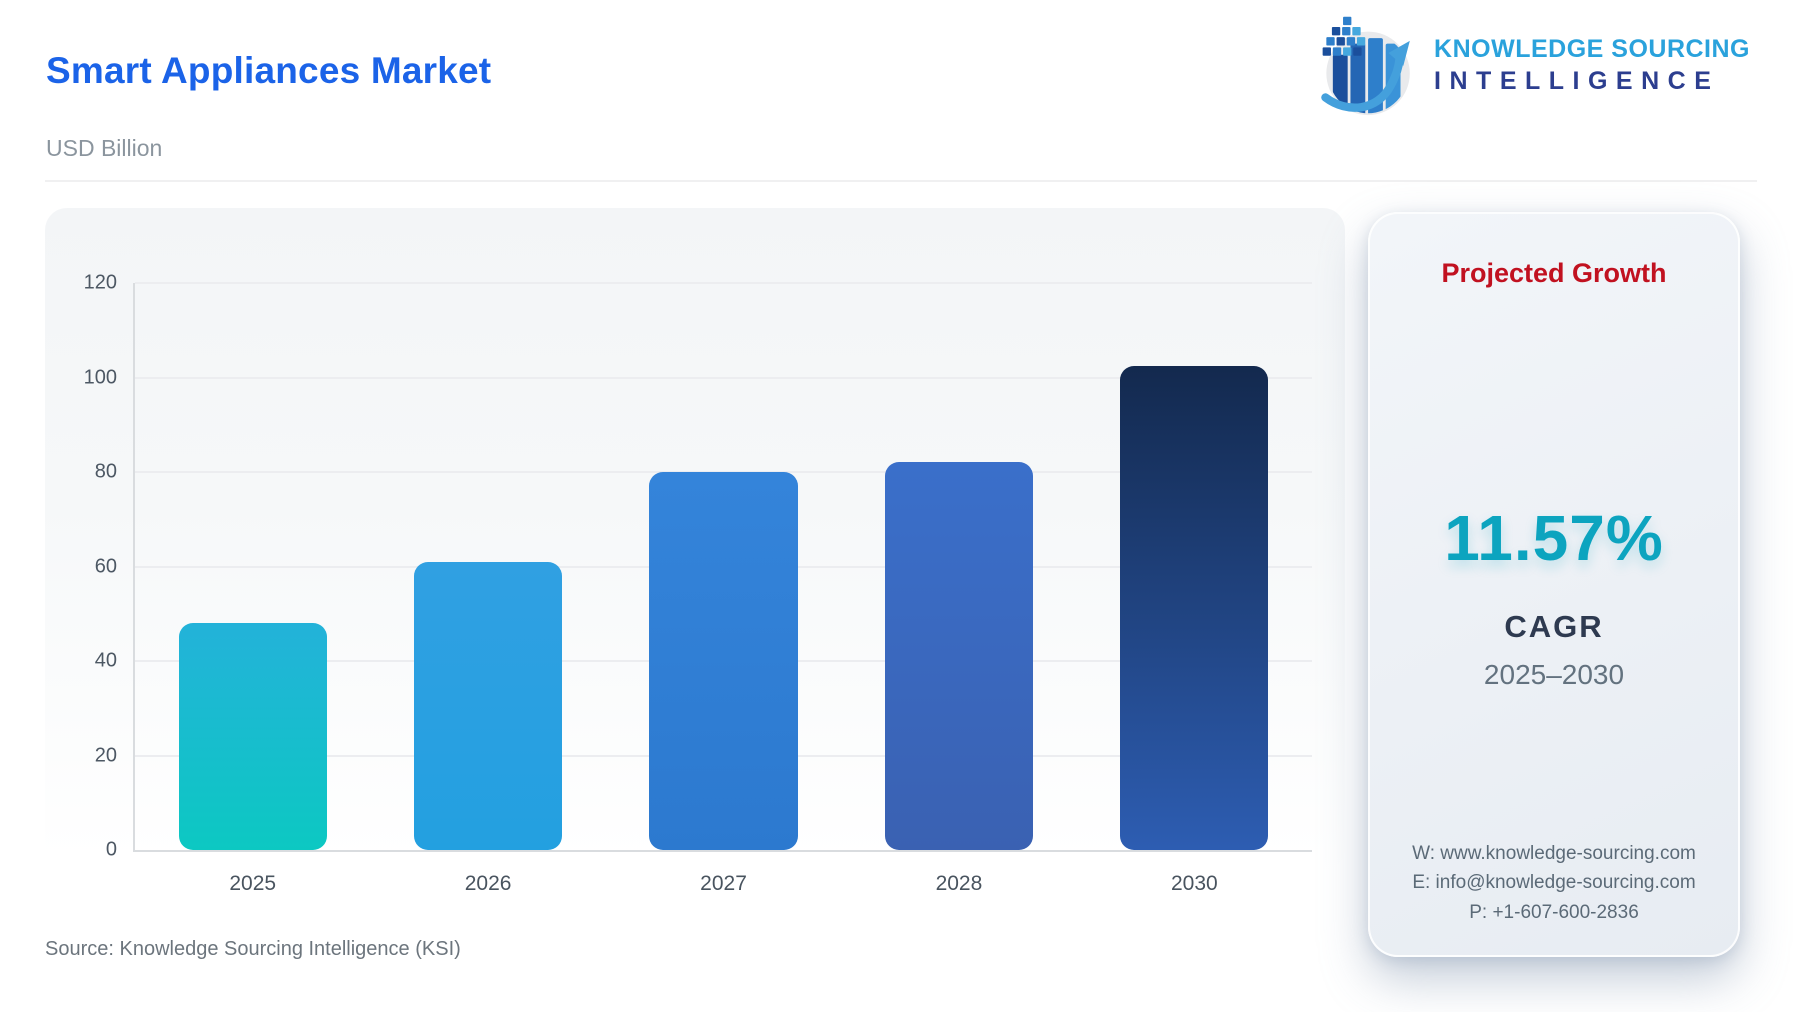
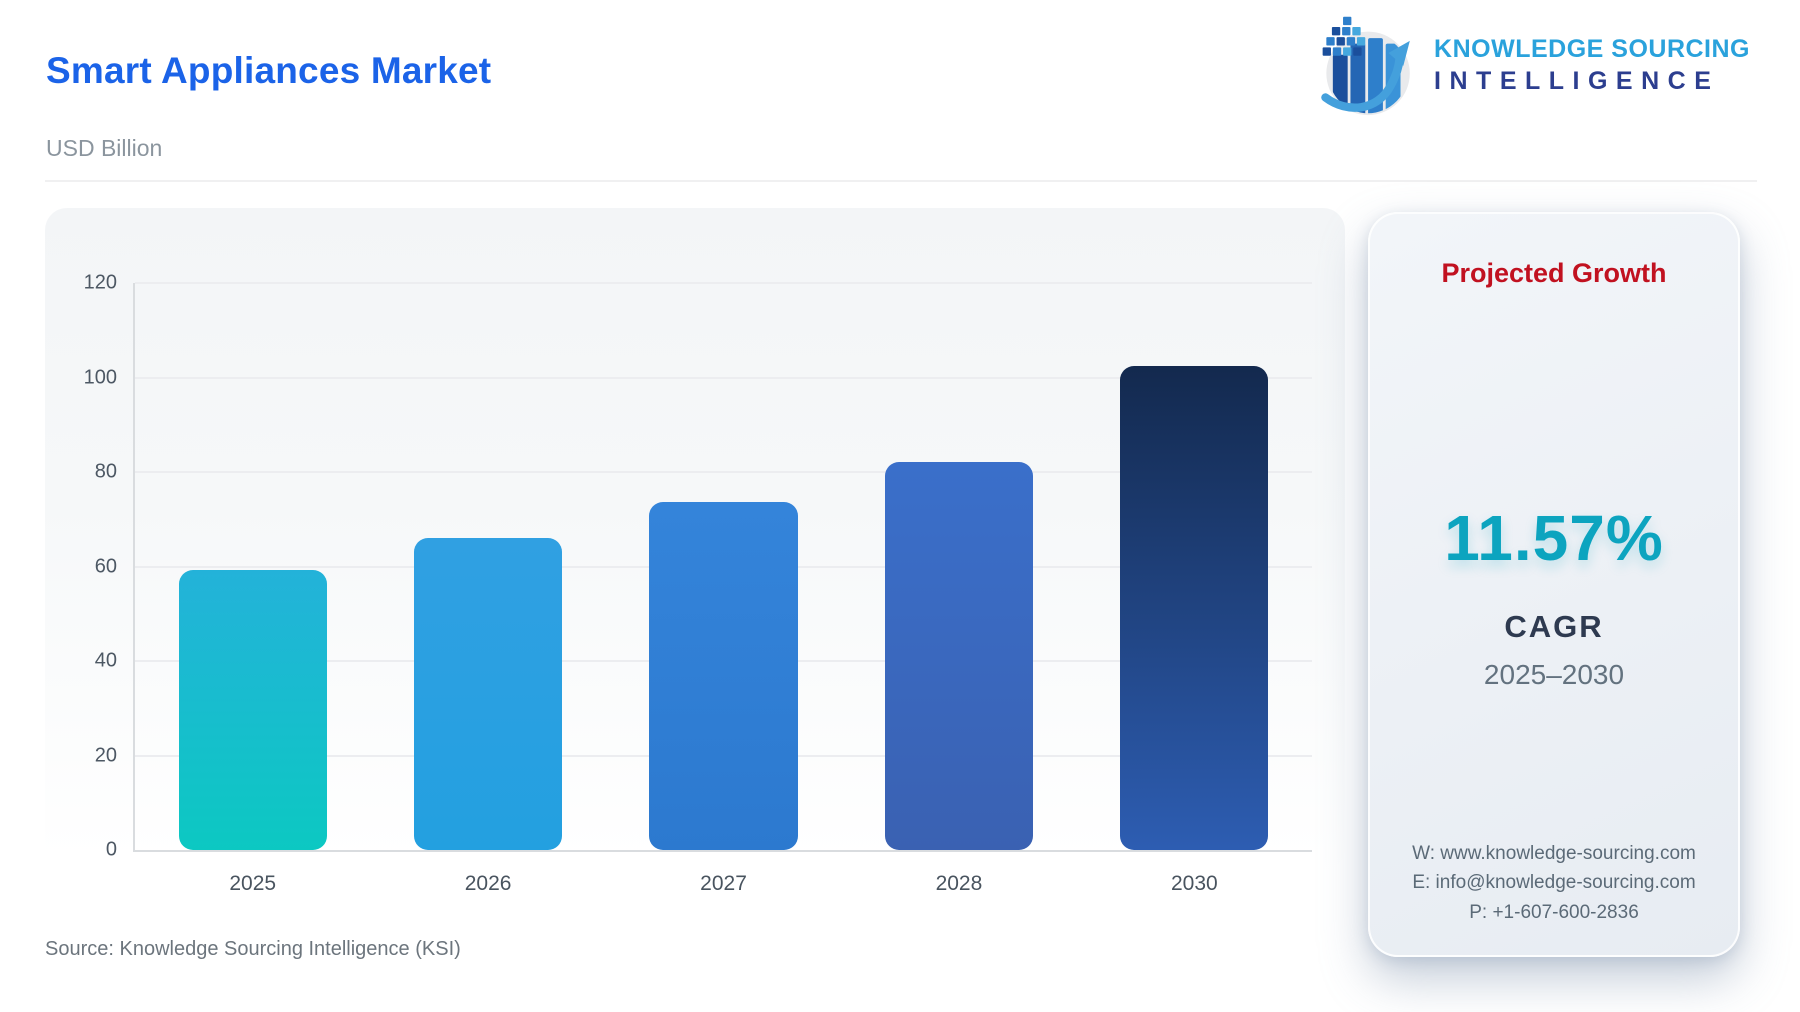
2025: 48 -> 59
2026: 61 -> 66
2027: 80 -> 74
